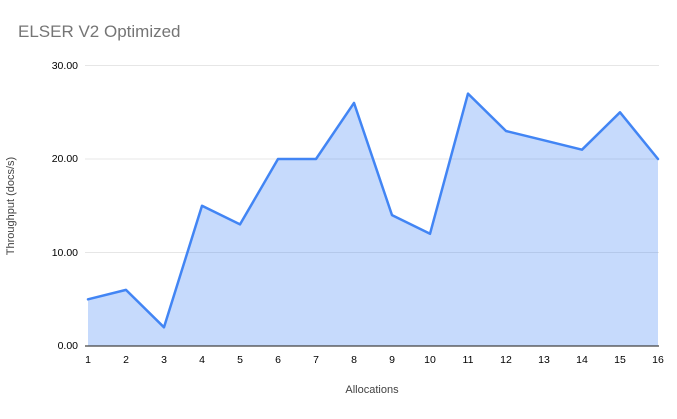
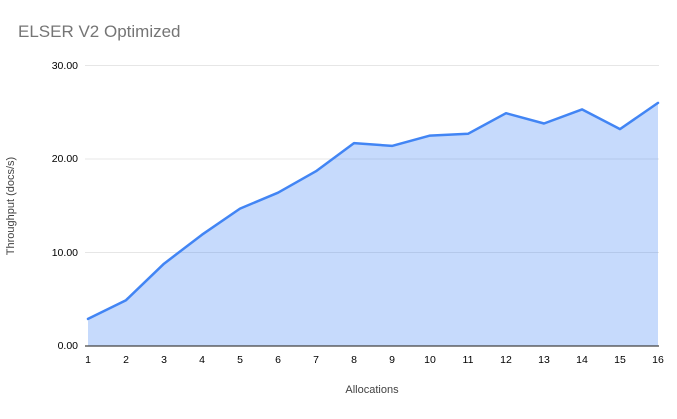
1: 5 -> 3
2: 6 -> 5
3: 2 -> 9
4: 15 -> 12
5: 13 -> 15
6: 20 -> 16
7: 20 -> 19
8: 26 -> 22
9: 14 -> 21
10: 12 -> 22
11: 27 -> 23
12: 23 -> 25
13: 22 -> 24
14: 21 -> 25
15: 25 -> 23
16: 20 -> 26
